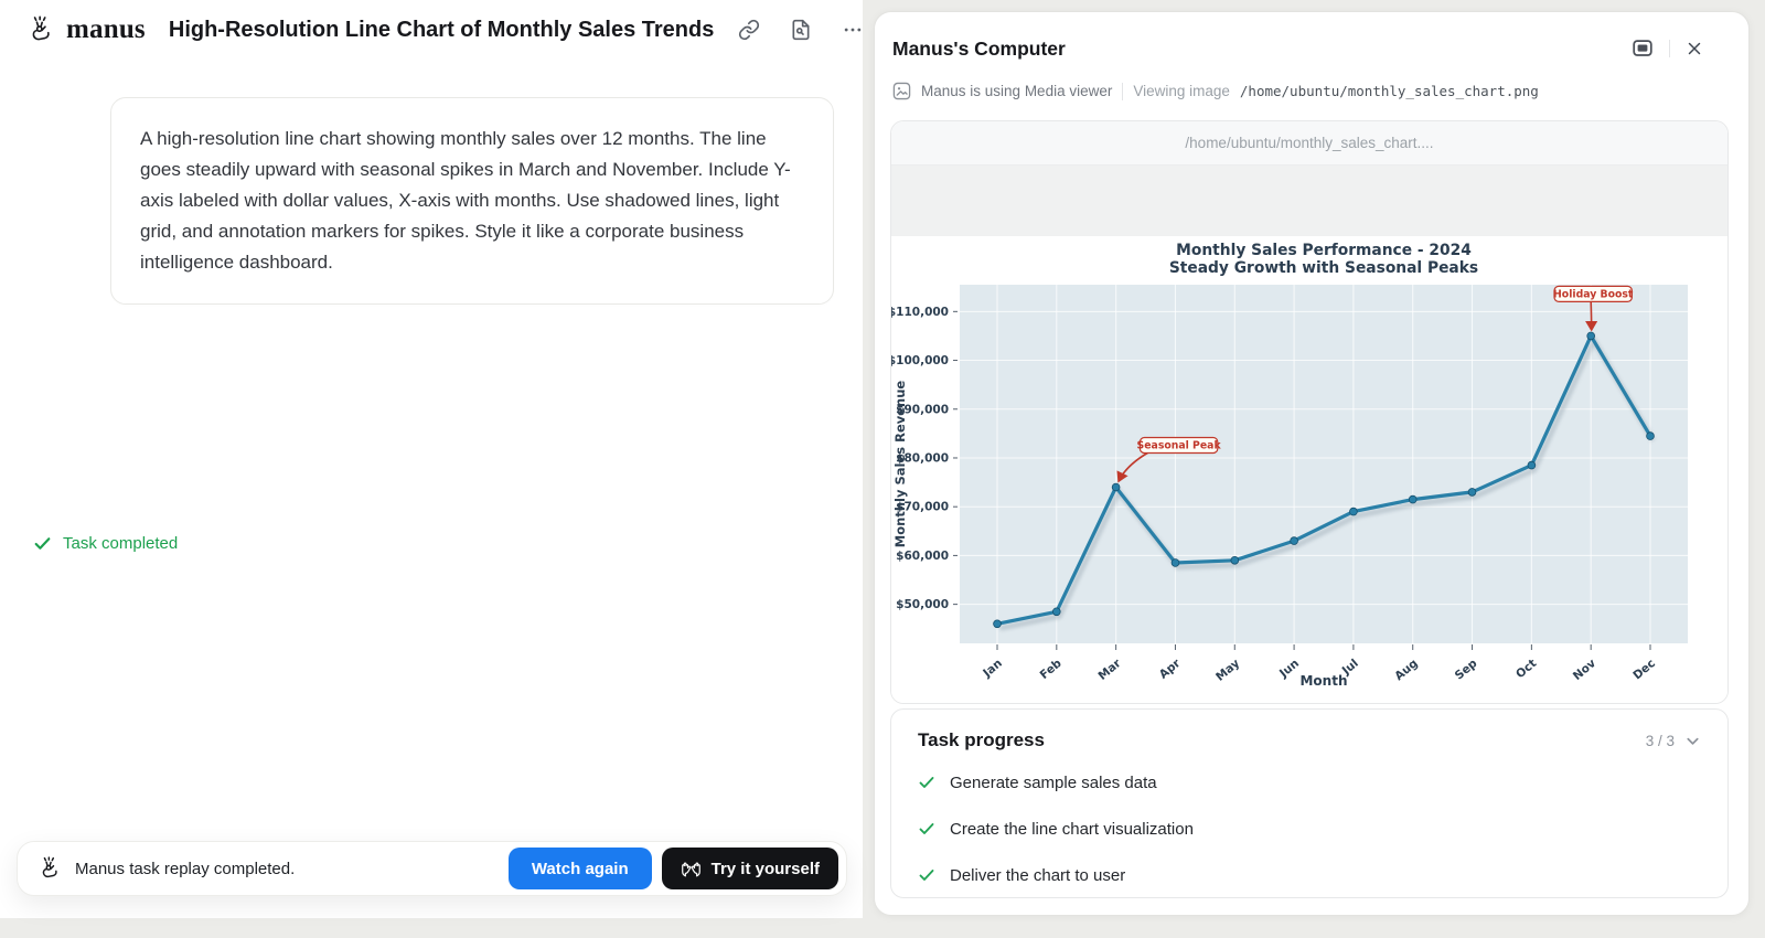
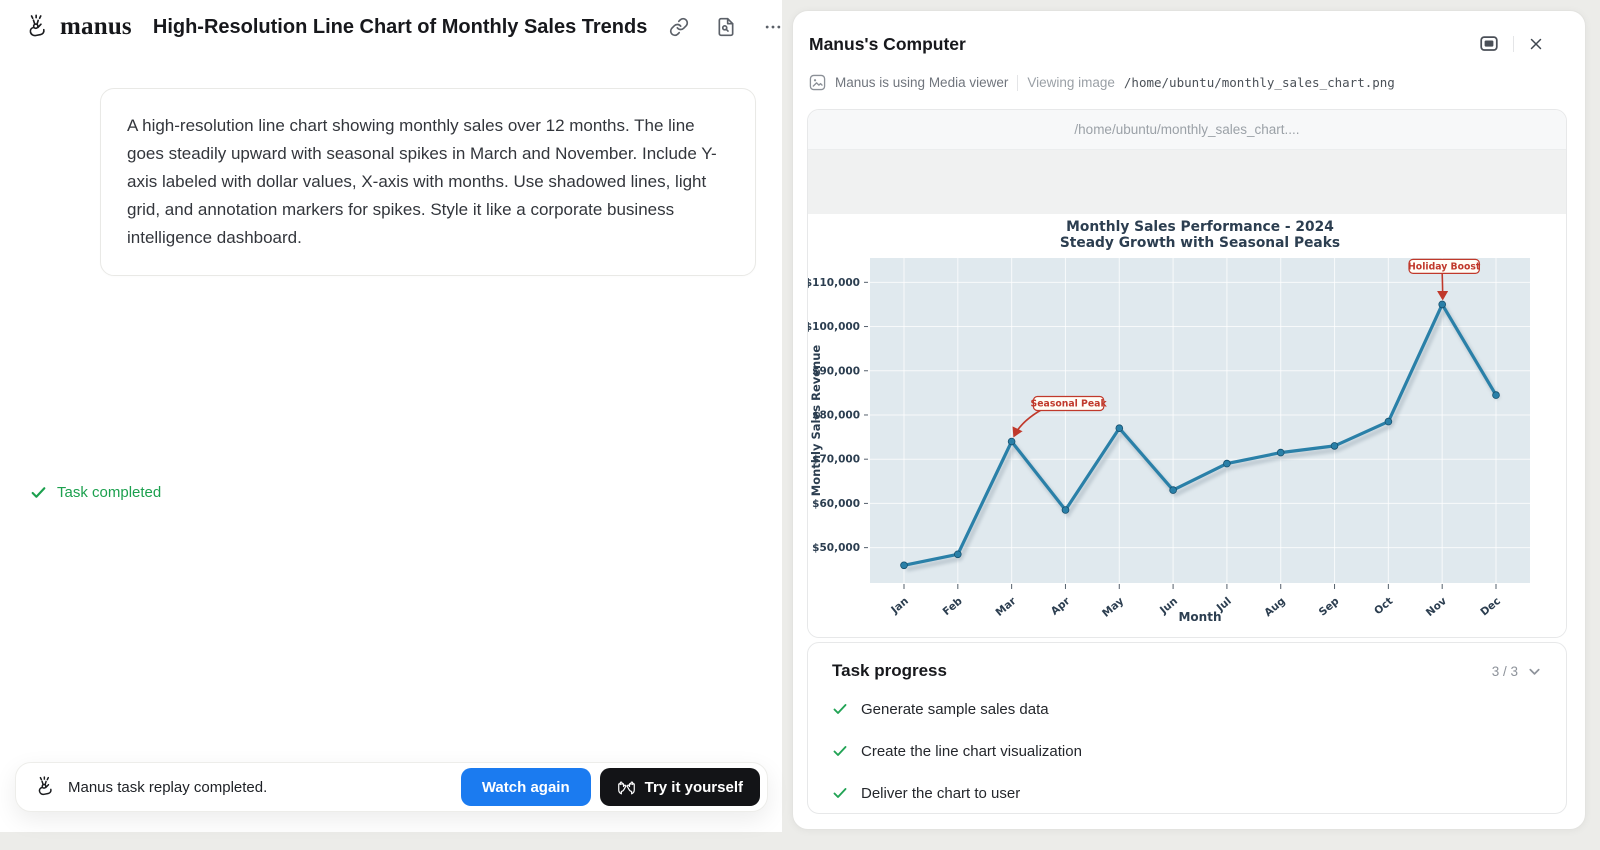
May: $59000 -> $77000
